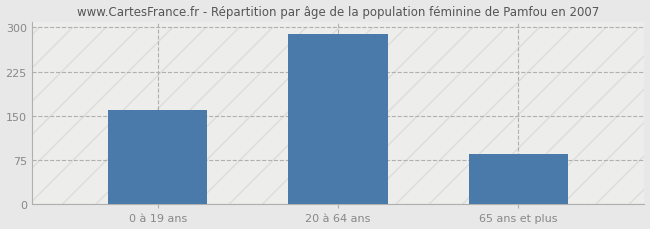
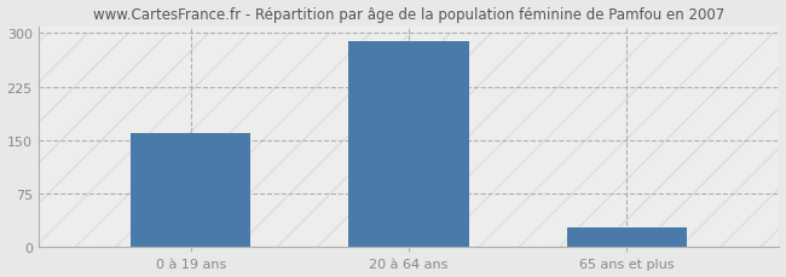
65 ans et plus: 86 -> 28
